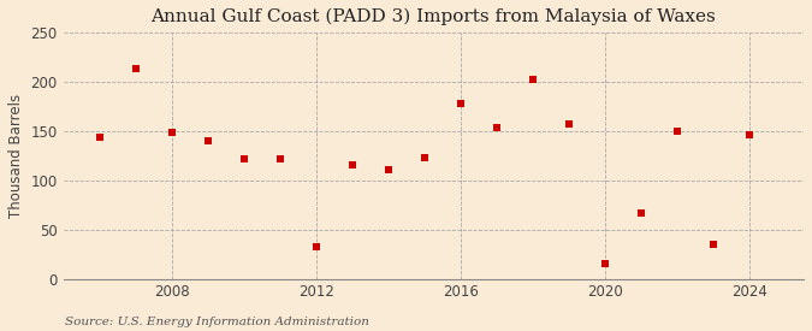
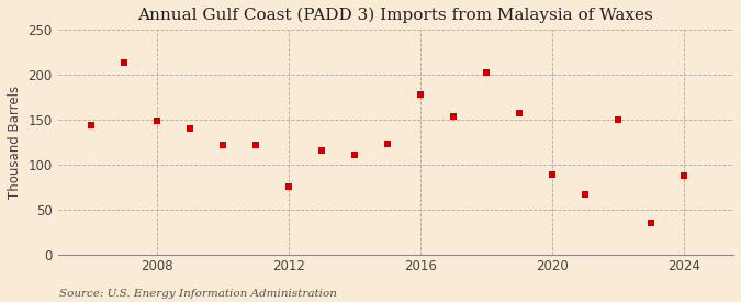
2012: 32 -> 75
2020: 16 -> 88
2024: 146 -> 87
